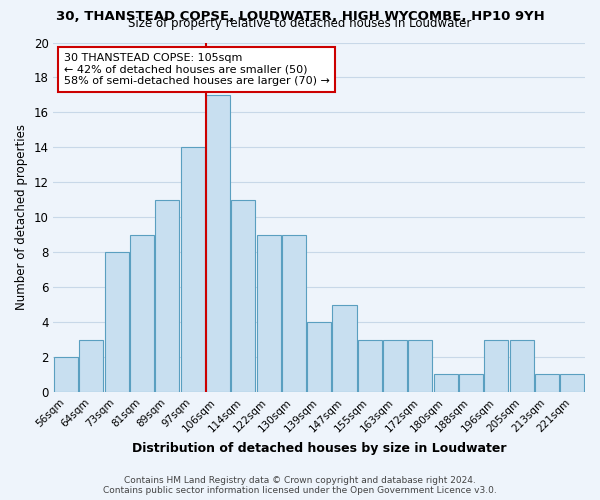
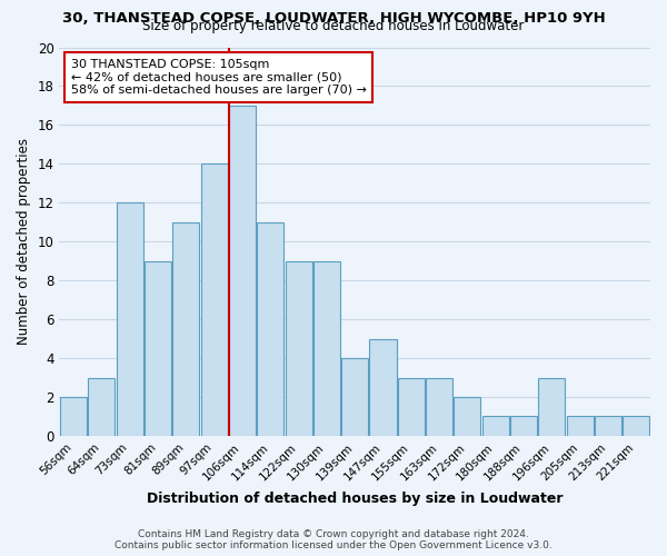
73sqm: 8 -> 12
172sqm: 3 -> 2
205sqm: 3 -> 1
